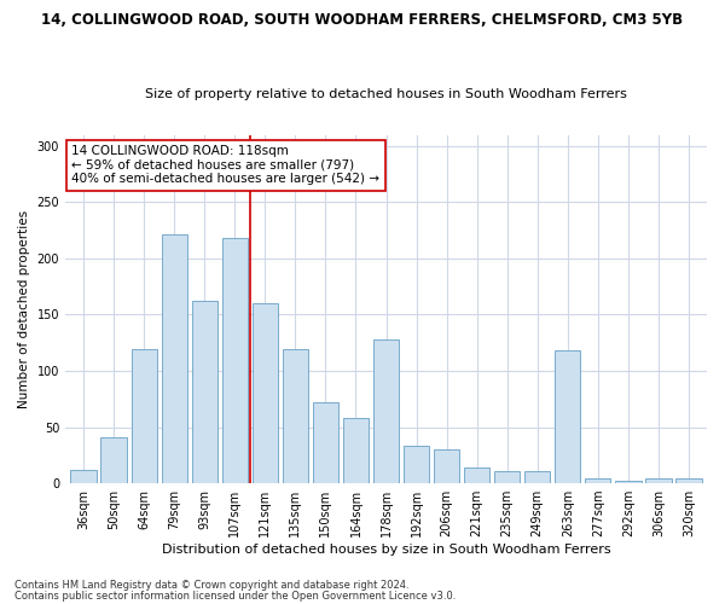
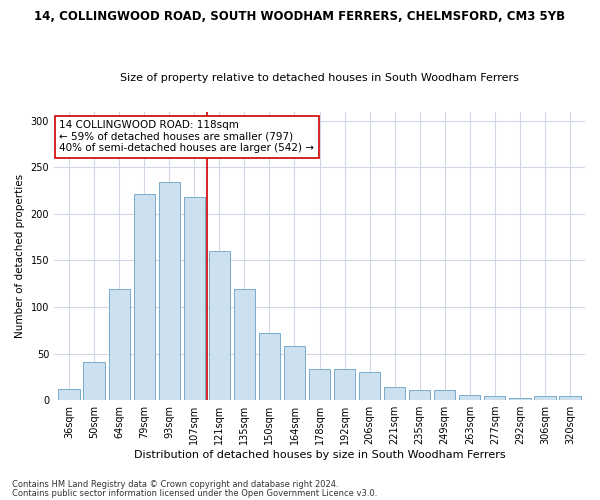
93sqm: 162 -> 234
178sqm: 128 -> 33
263sqm: 118 -> 5
